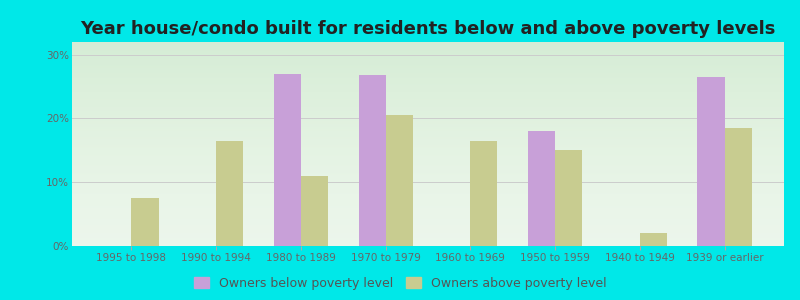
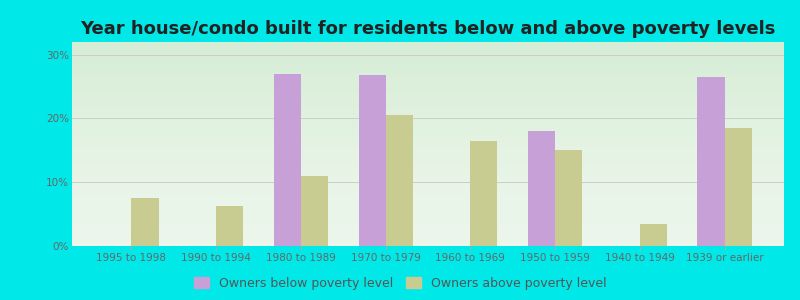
Owners above poverty level/1990 to 1994: 16.4% -> 6.2%
Owners above poverty level/1940 to 1949: 2.0% -> 3.5%
